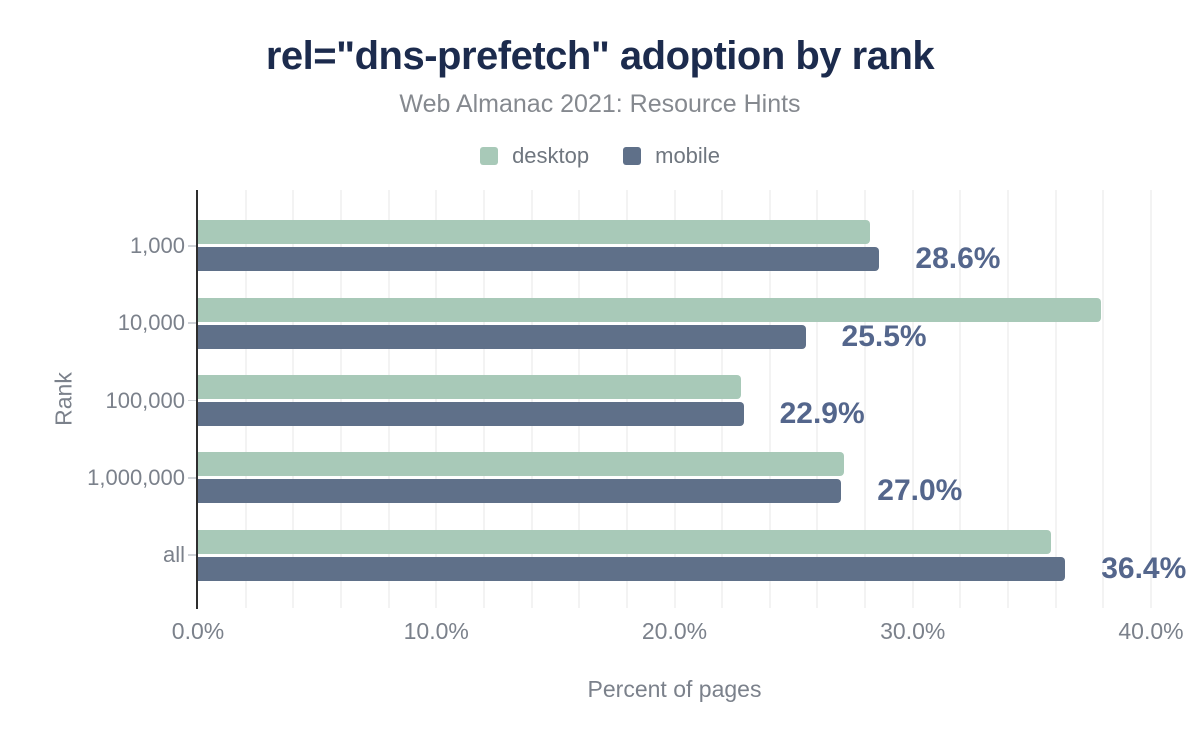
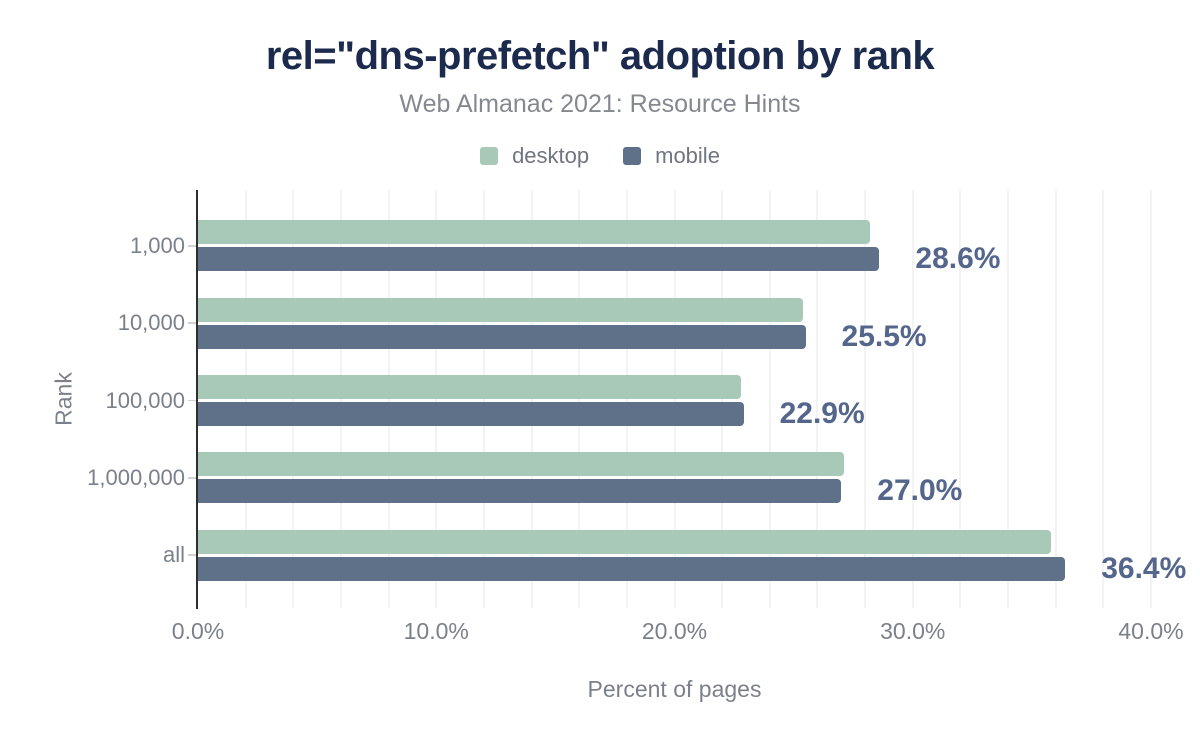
desktop/10,000: 37.9% -> 25.4%
